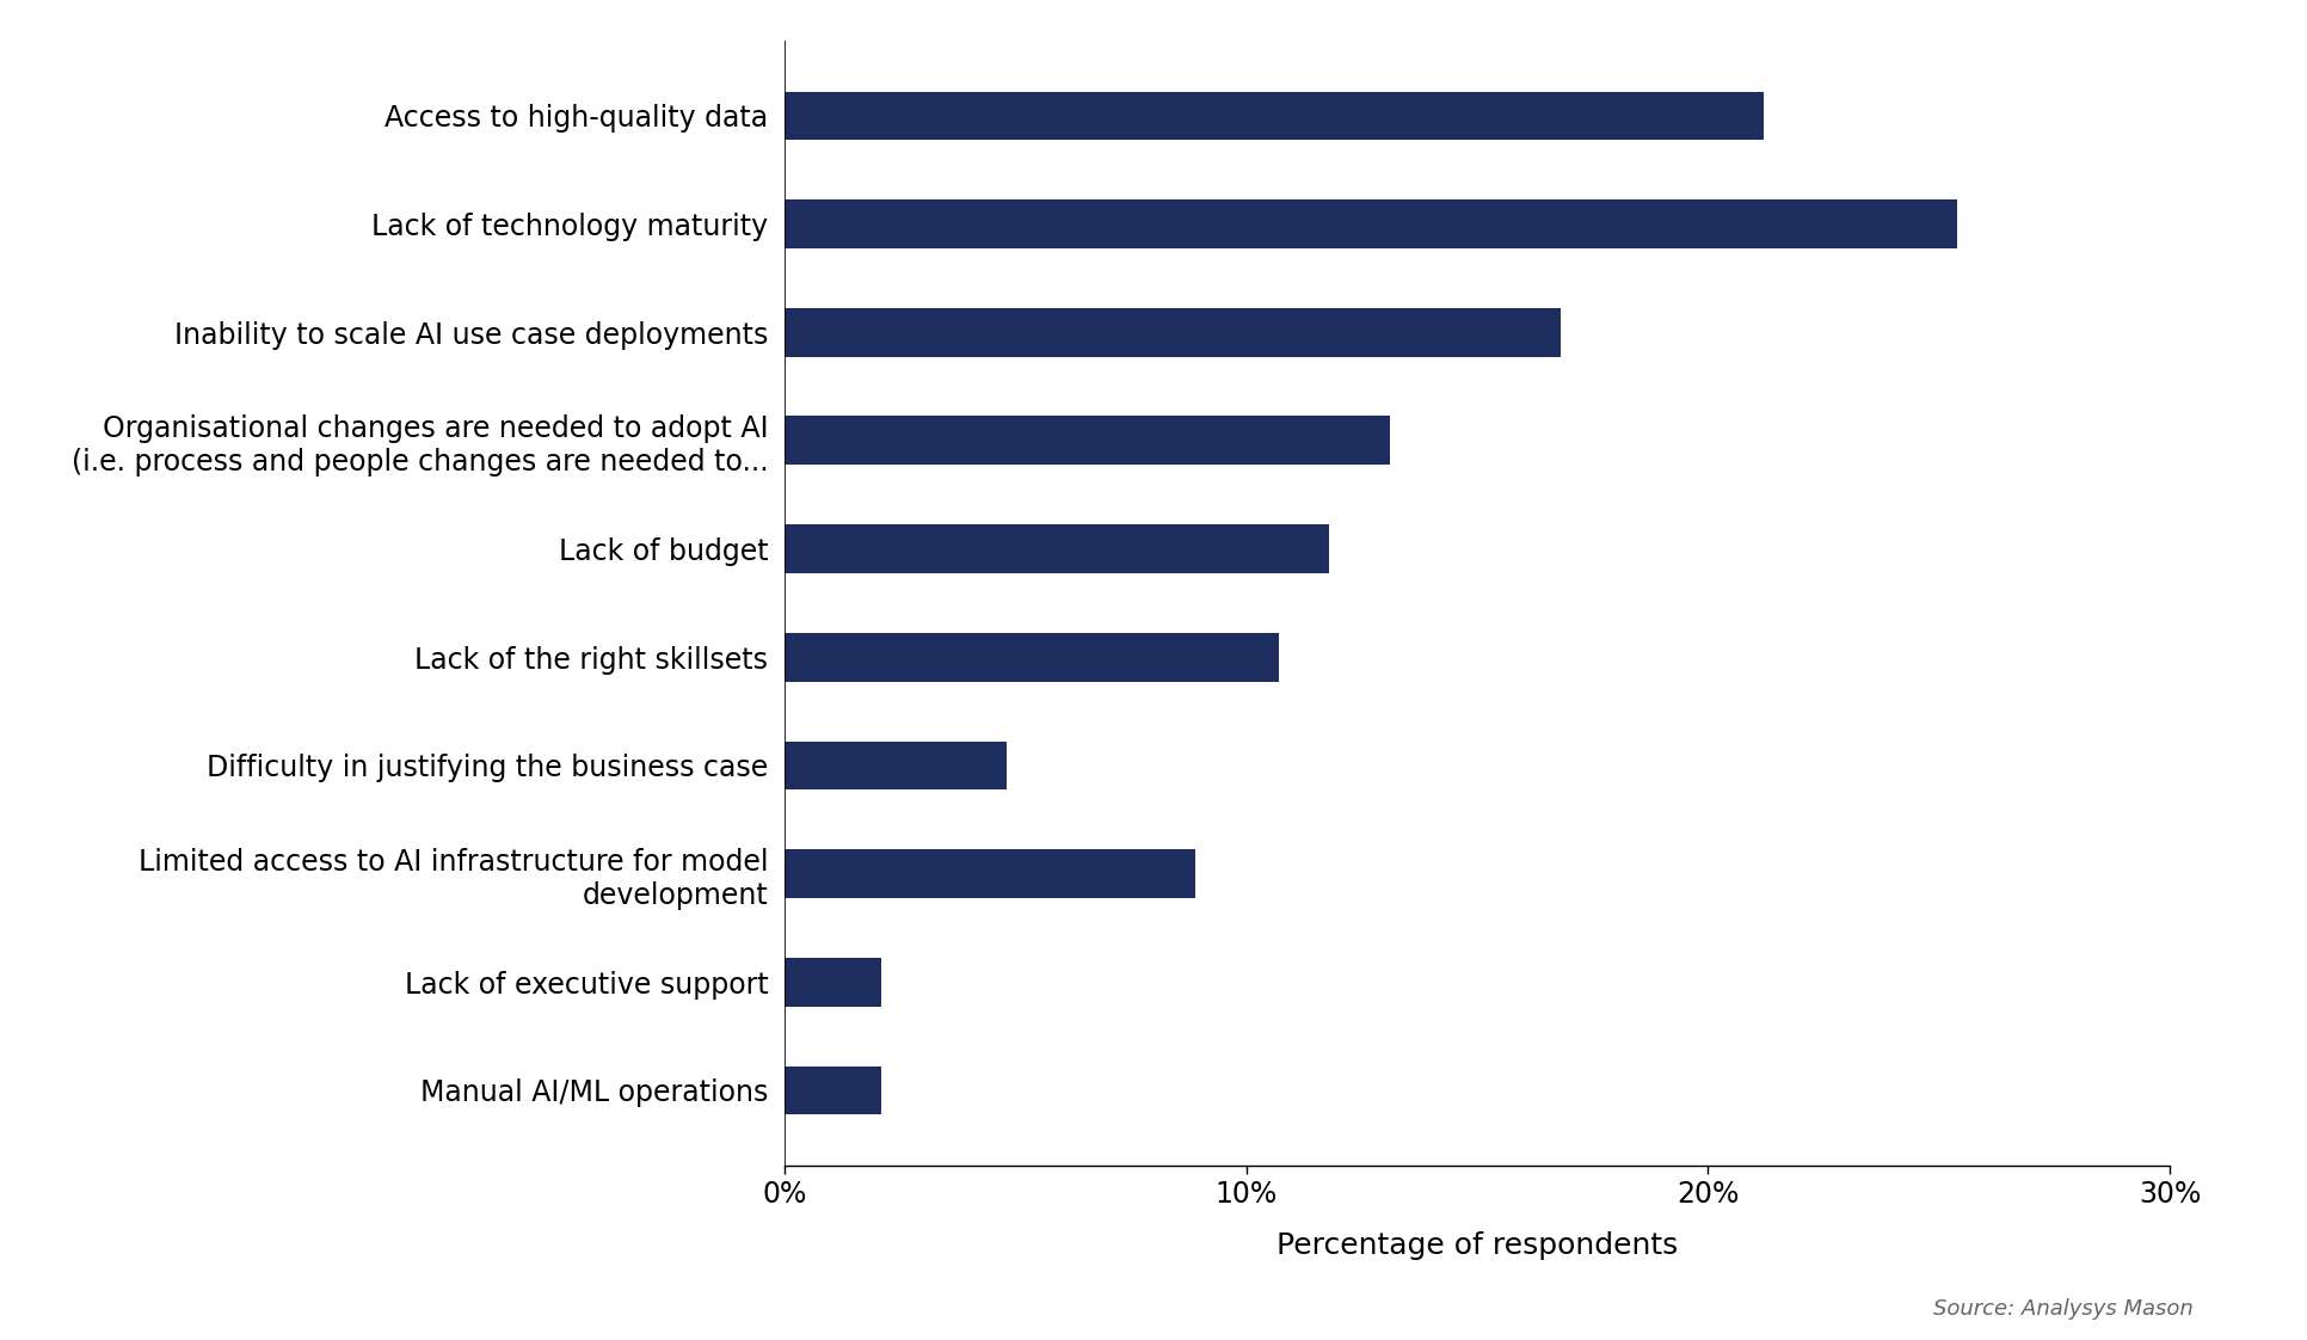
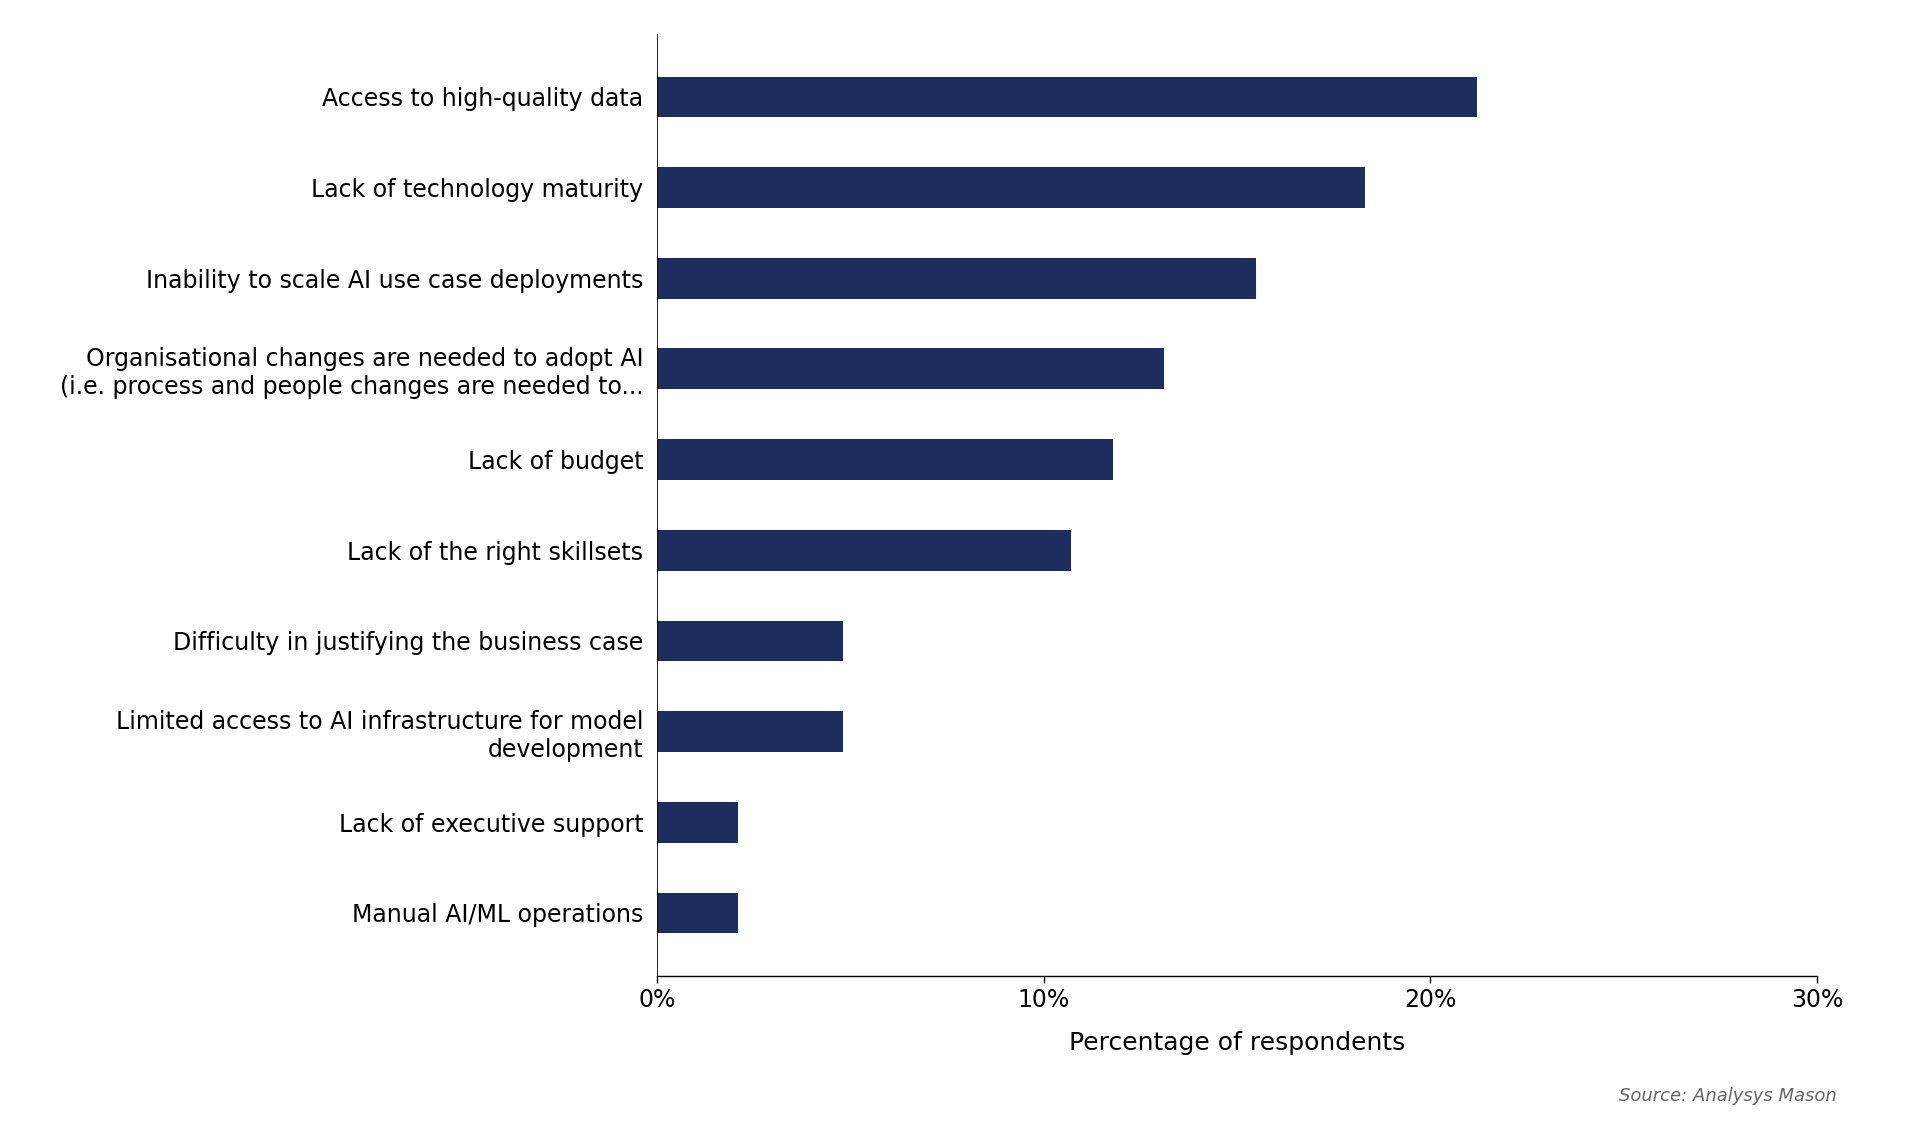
Lack of technology maturity: 25.4% -> 18.3%
Inability to scale AI use case deployments: 16.8% -> 15.5%
Limited access to AI infrastructure for model development: 8.9% -> 4.8%
